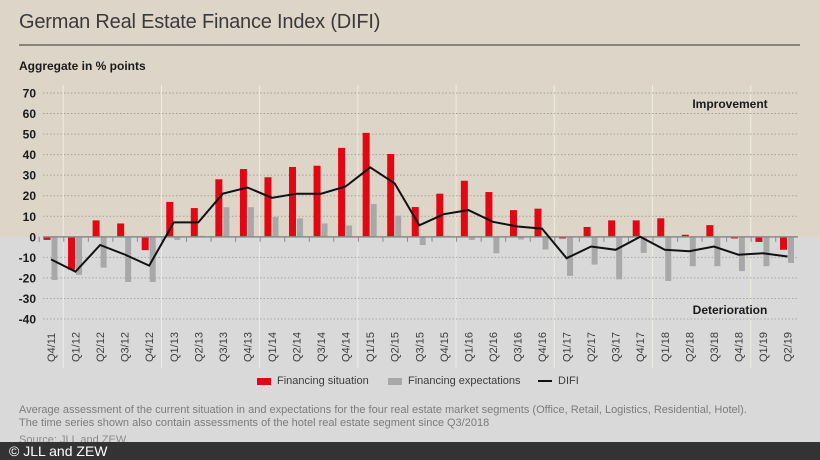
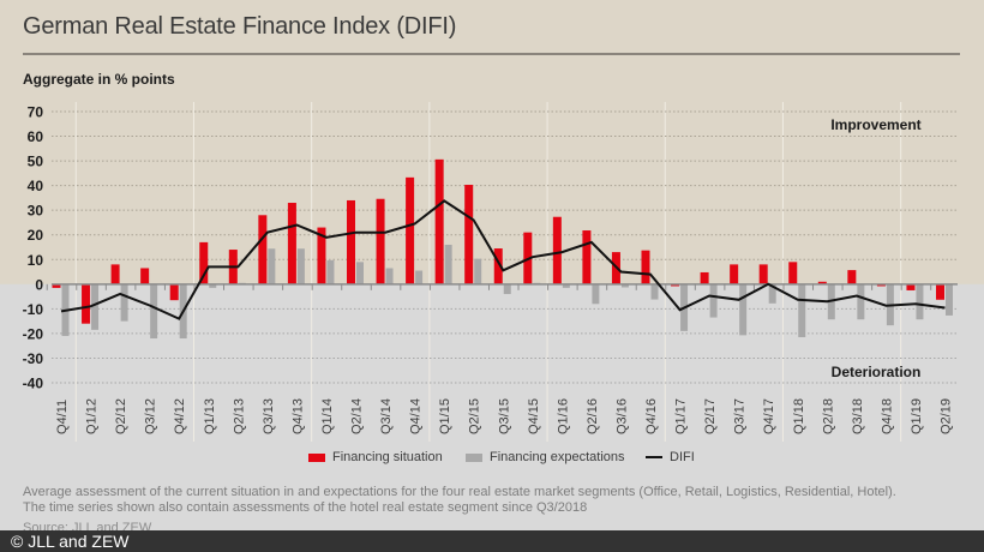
DIFI/Q1/12: -17 -> -9
Financing situation/Q1/14: 29 -> 23
DIFI/Q2/16: 7 -> 17
